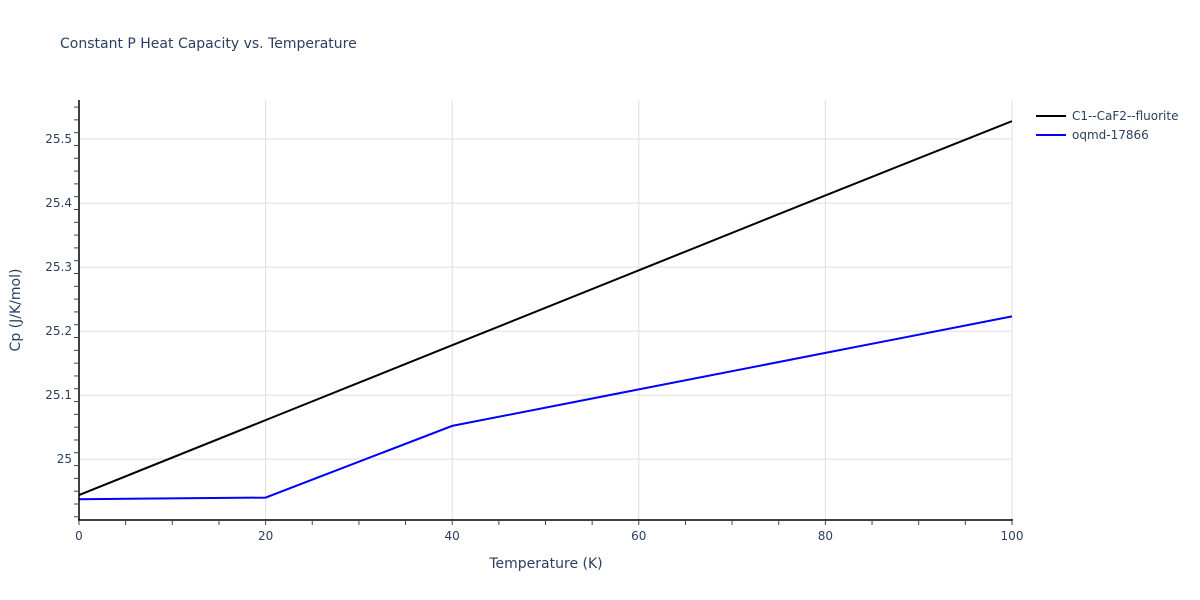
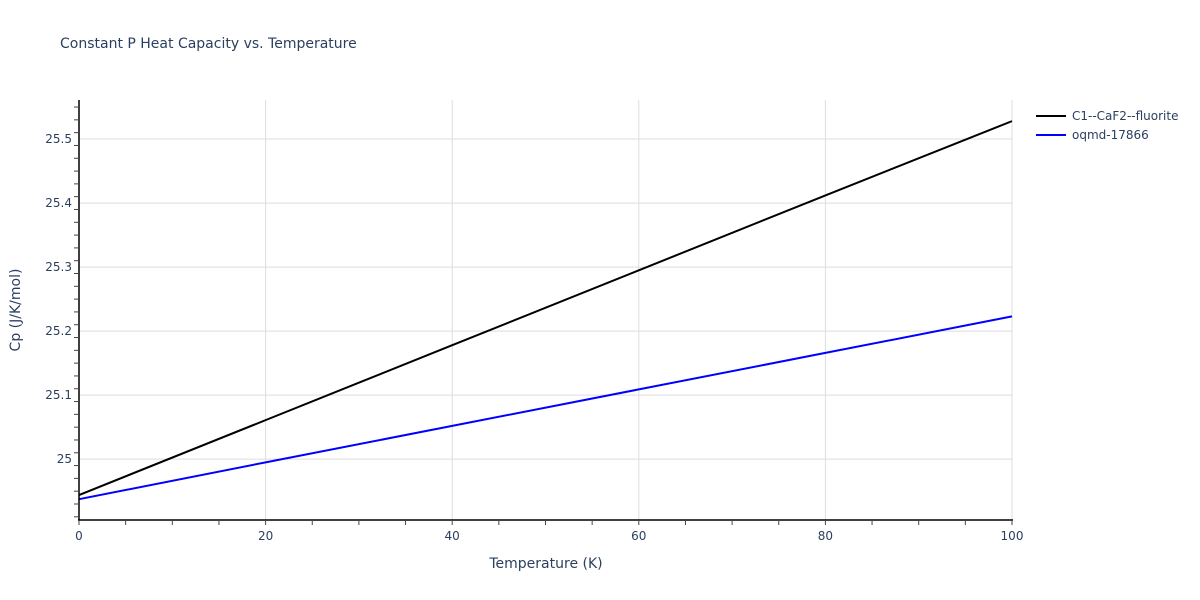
oqmd-17866/20: 24.94 -> 25.00
